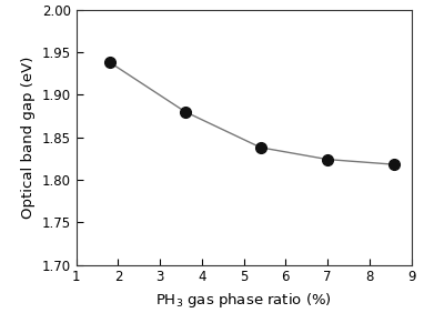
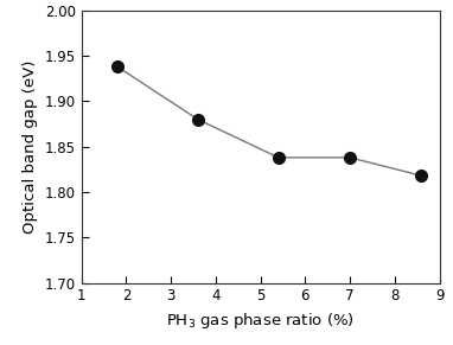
7: 1.824 -> 1.838
